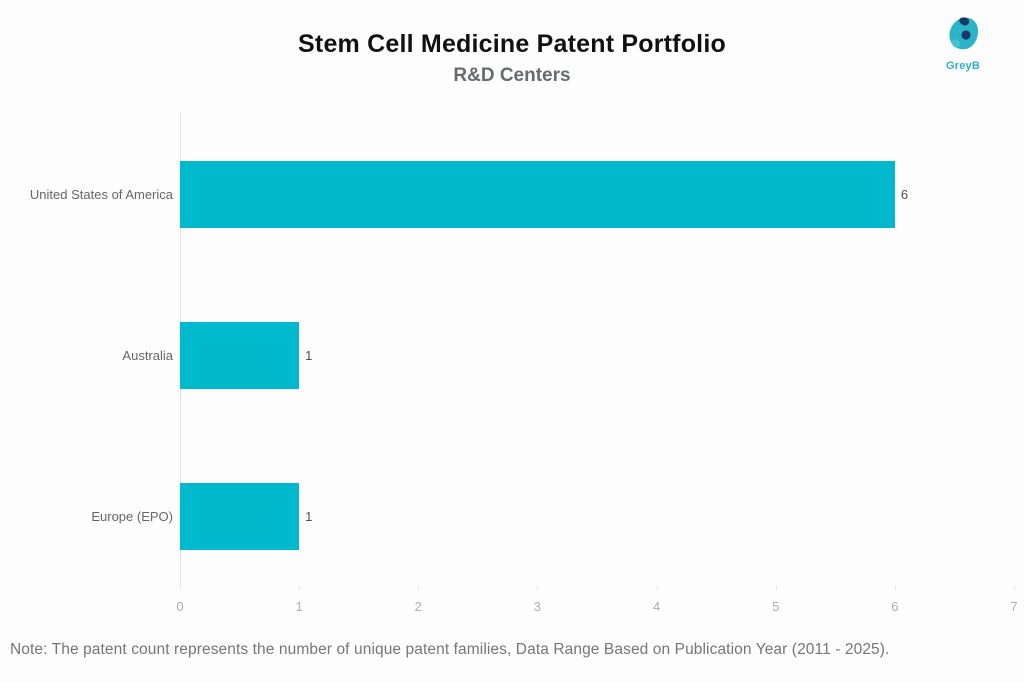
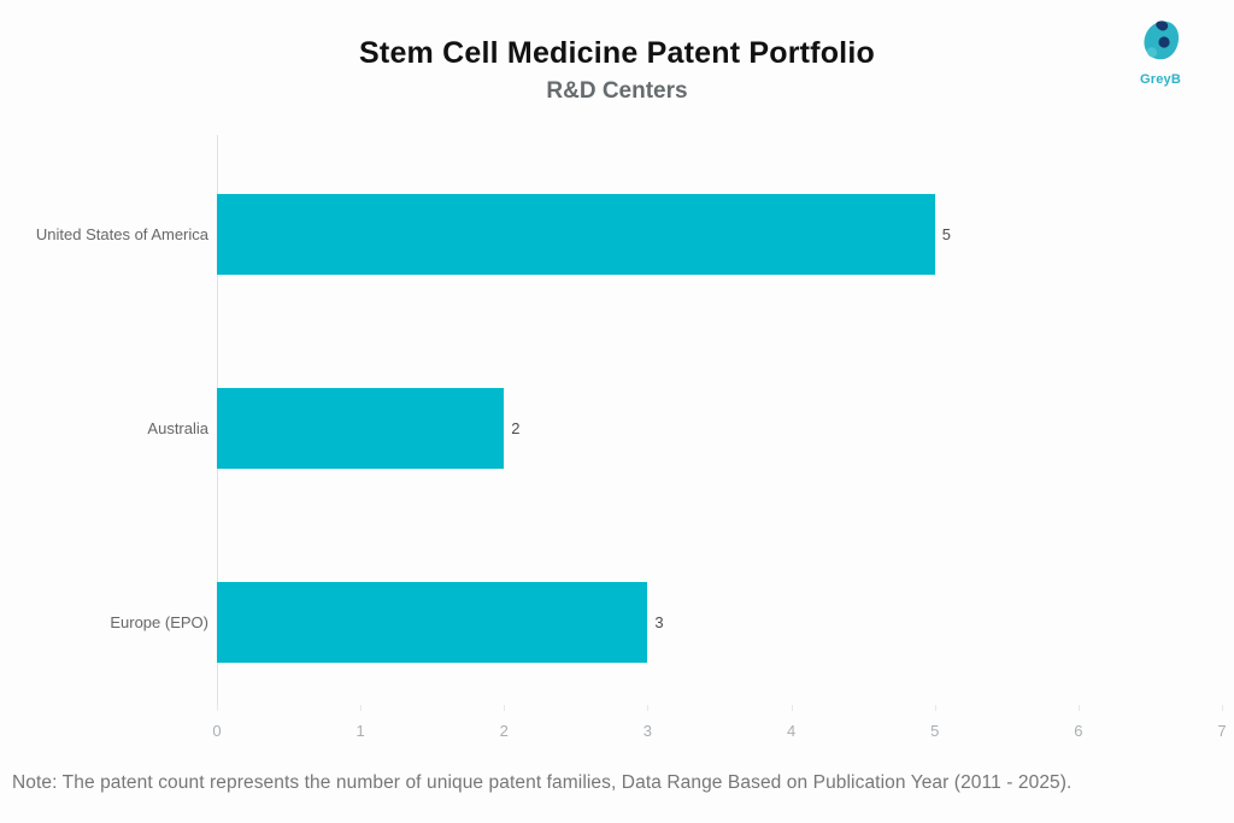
United States of America: 6 -> 5
Australia: 1 -> 2
Europe (EPO): 1 -> 3
